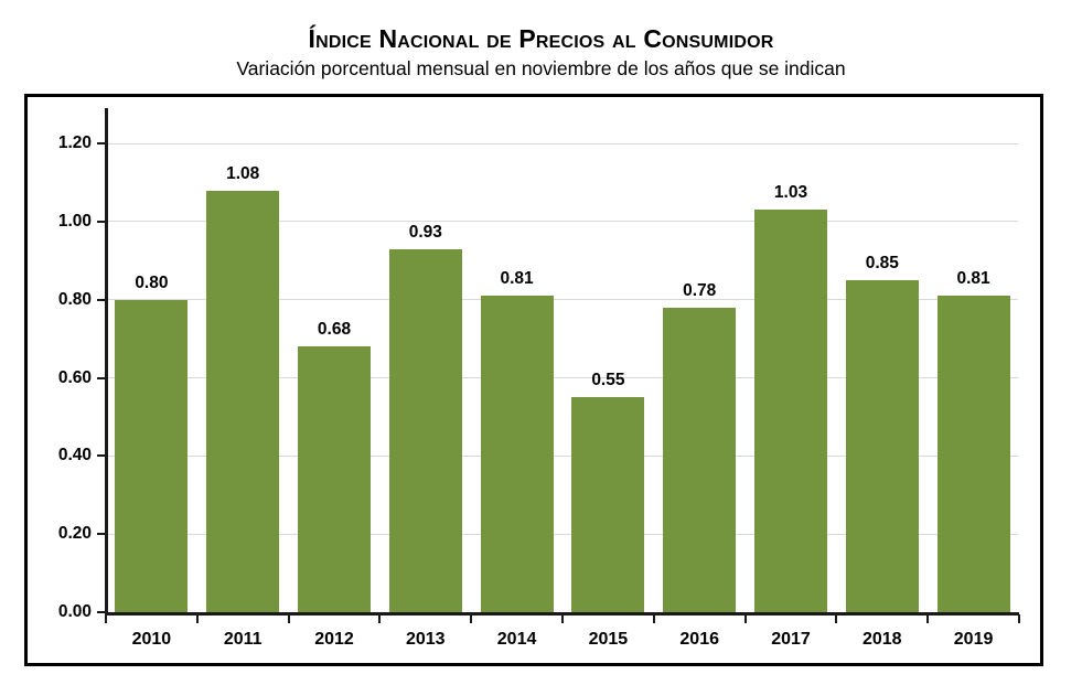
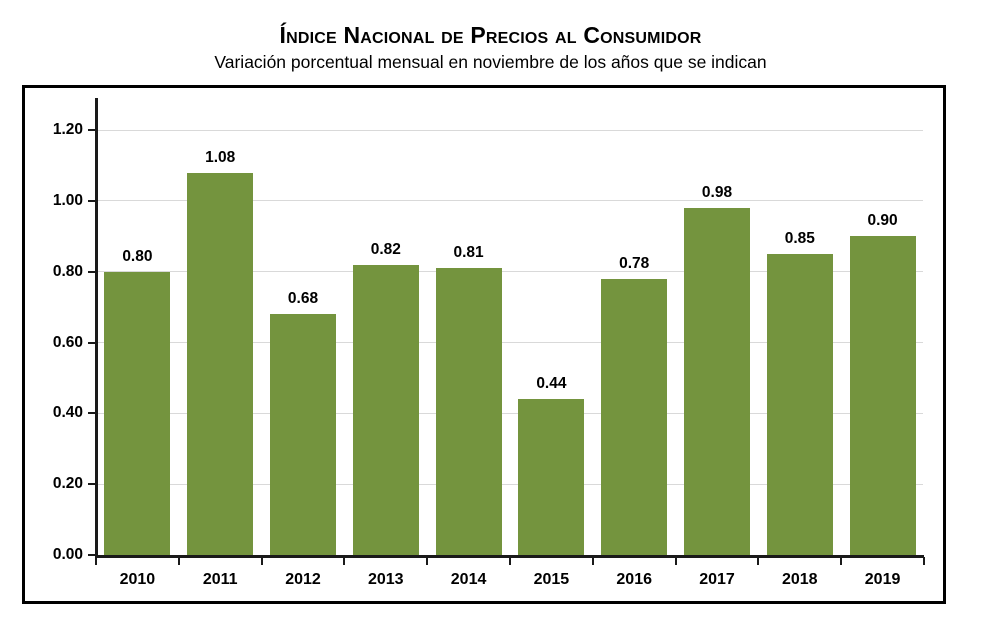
2013: 0.93 -> 0.82
2015: 0.55 -> 0.44
2017: 1.03 -> 0.98
2019: 0.81 -> 0.90
